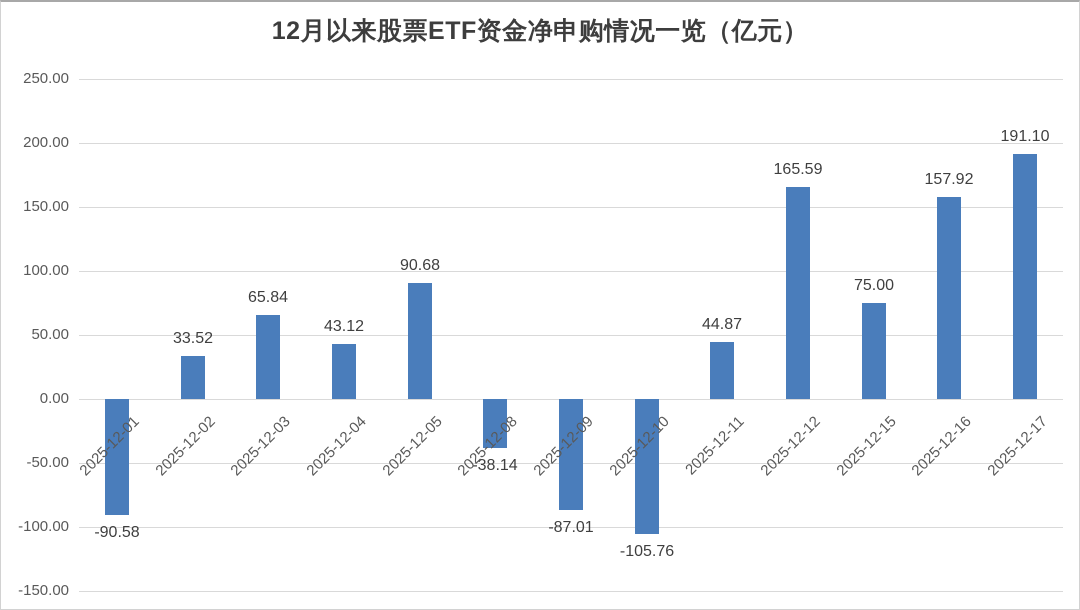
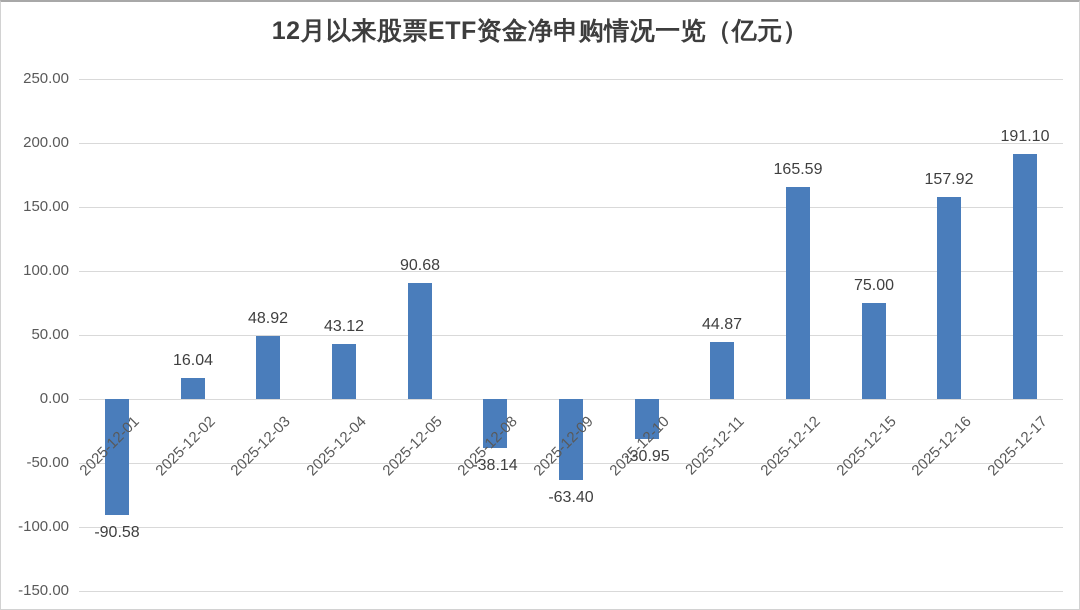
2025-12-02: 33.52 -> 16.04
2025-12-03: 65.84 -> 48.92
2025-12-09: -87.01 -> -63.40
2025-12-10: -105.76 -> -30.95
